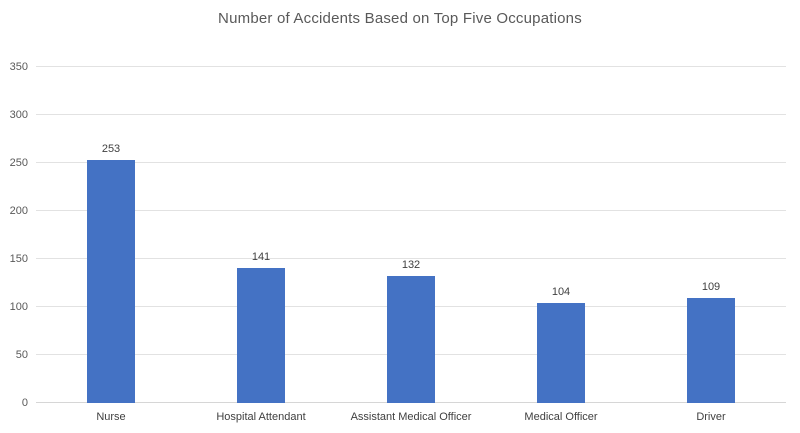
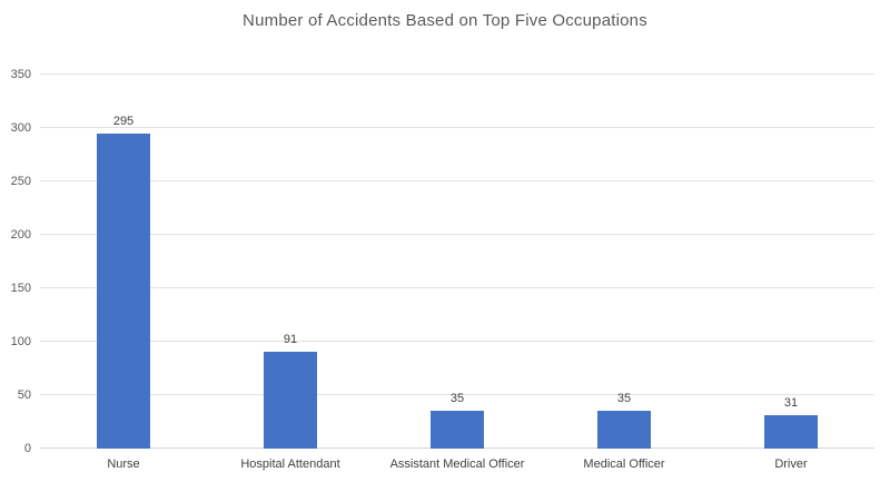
Nurse: 253 -> 295
Hospital Attendant: 141 -> 91
Assistant Medical Officer: 132 -> 35
Medical Officer: 104 -> 35
Driver: 109 -> 31
